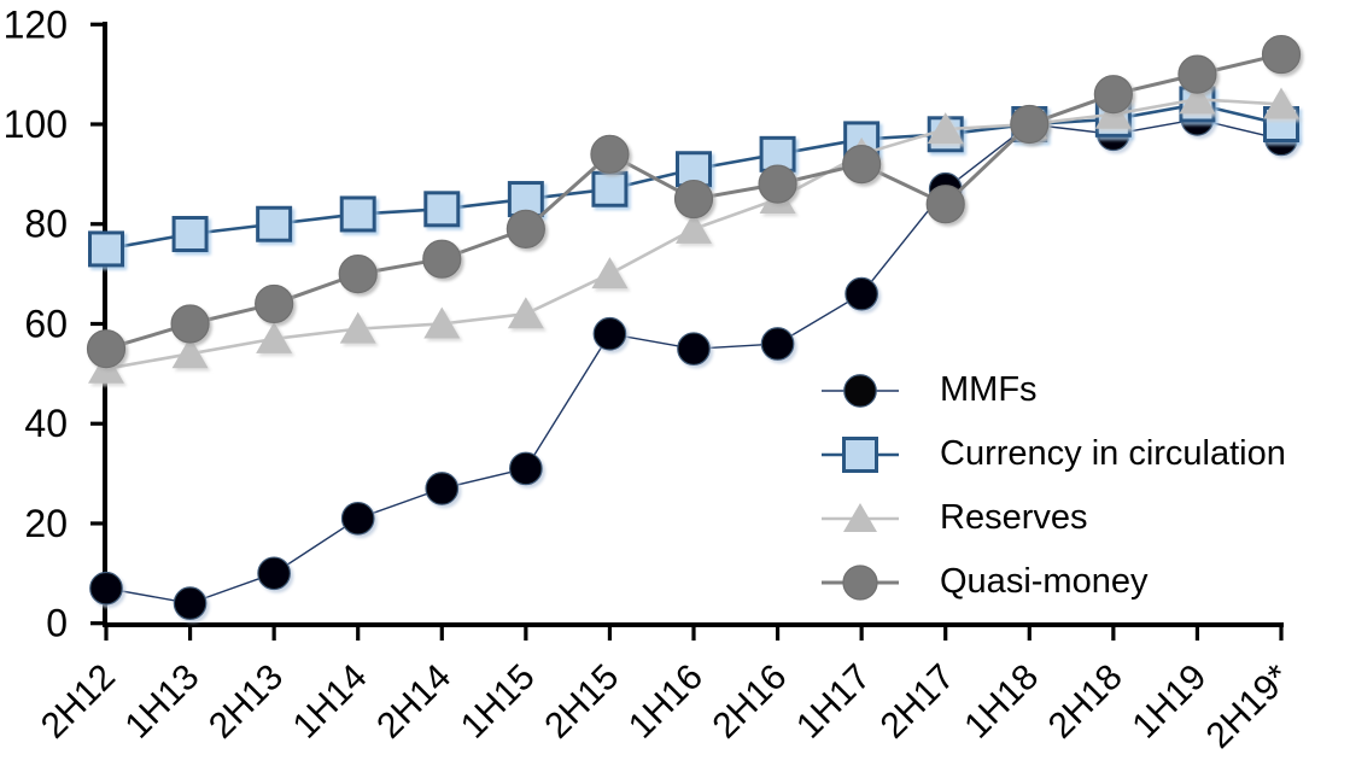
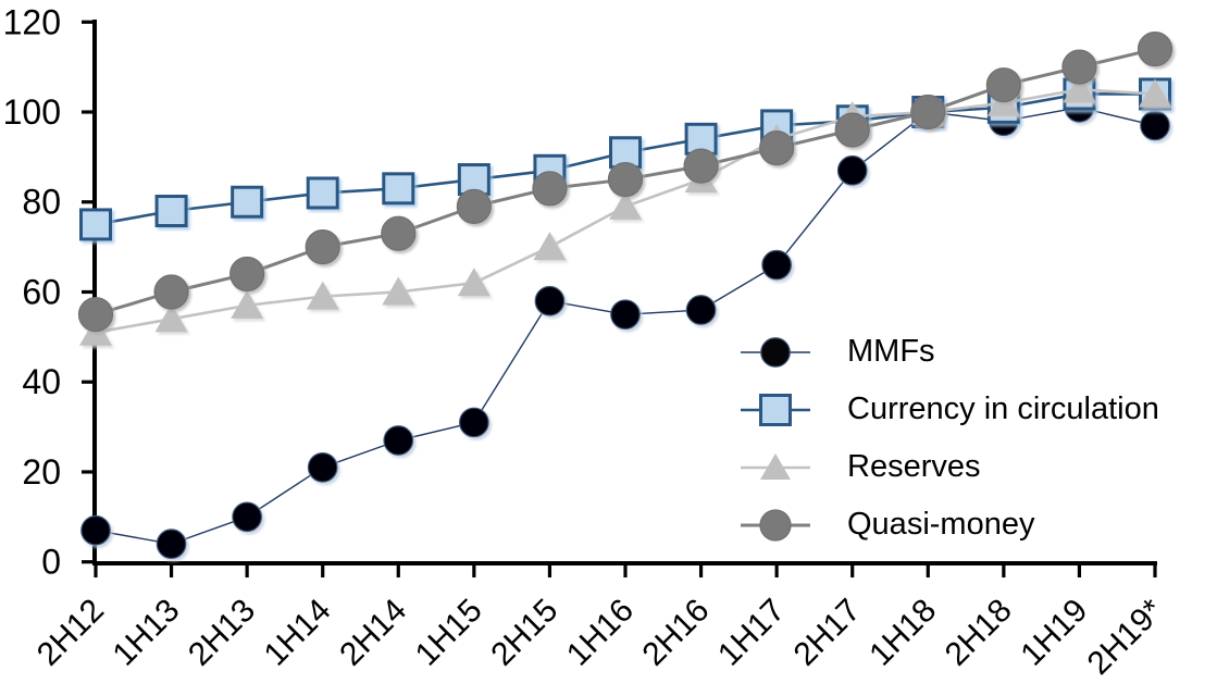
Quasi-money/2H15: 94 -> 83
Quasi-money/2H17: 84 -> 96
Currency in circulation/2H19*: 100 -> 104
